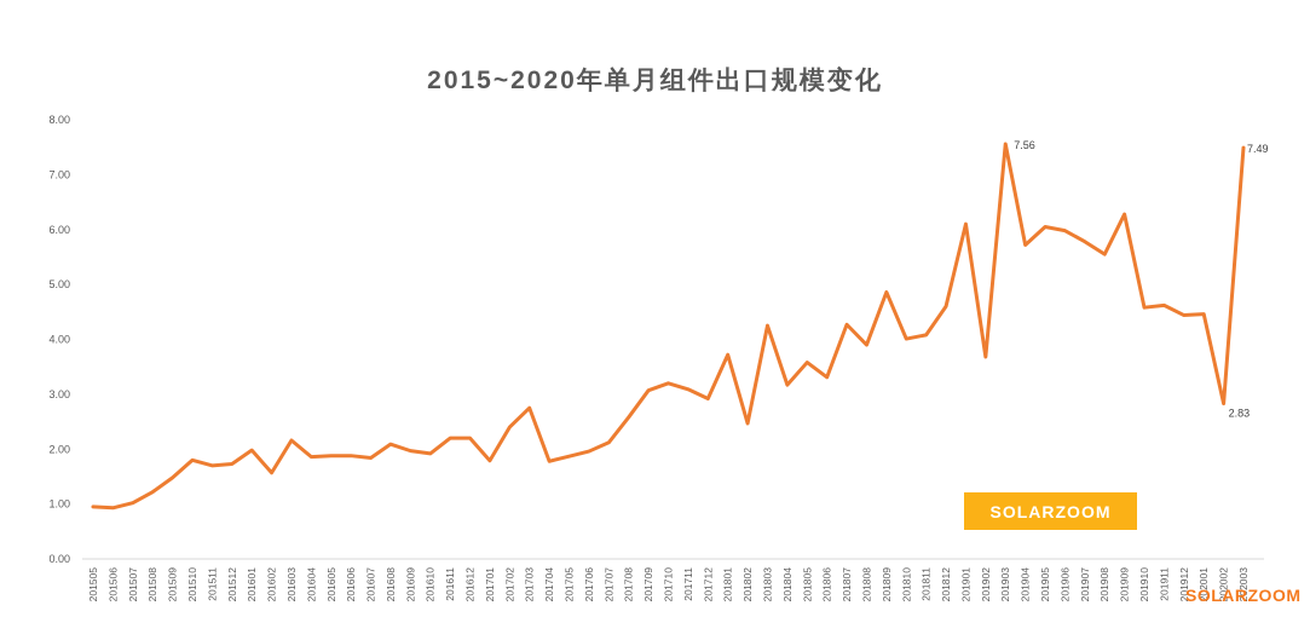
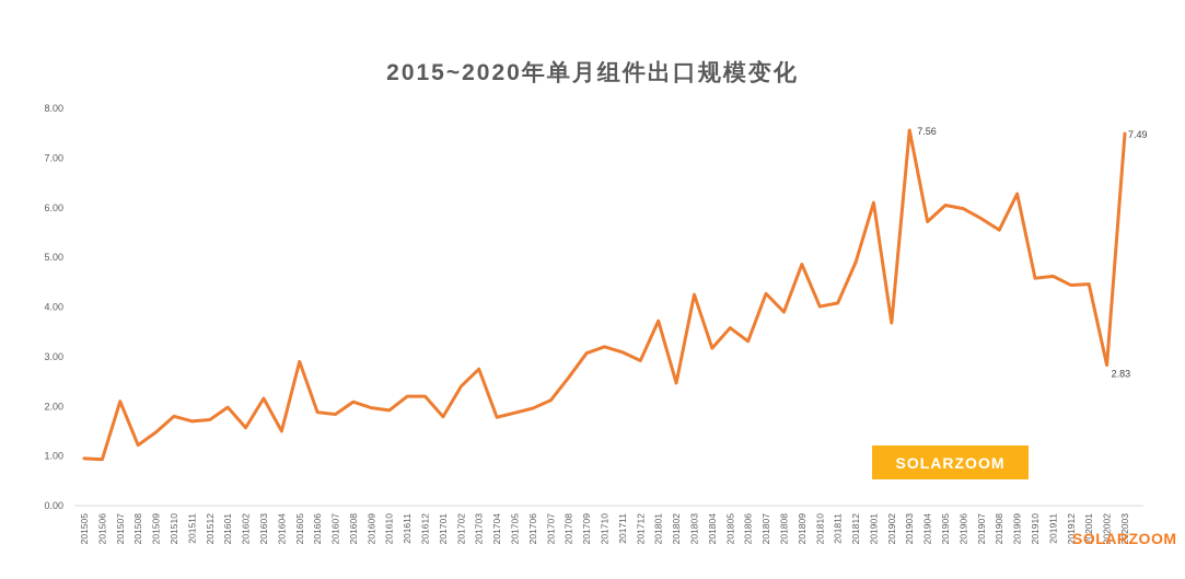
201507: 1.0 -> 2.1
201604: 1.9 -> 1.5
201605: 1.9 -> 2.9
201812: 4.6 -> 4.9
